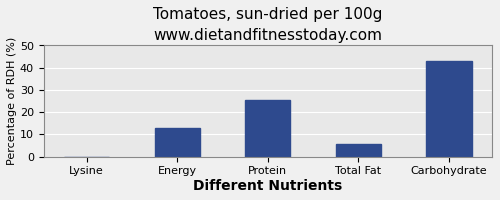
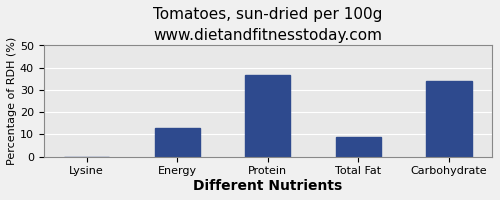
Protein: 25.5 -> 36.5
Total Fat: 5.5 -> 9.0
Carbohydrate: 43.0 -> 34.0
